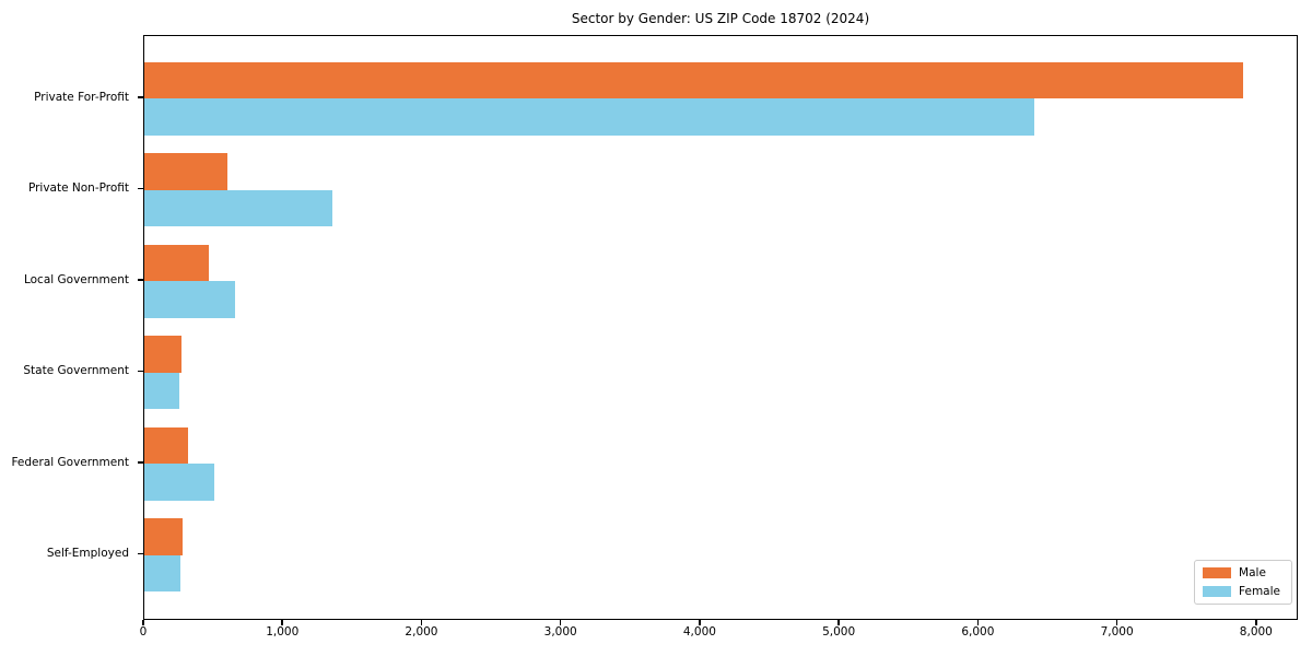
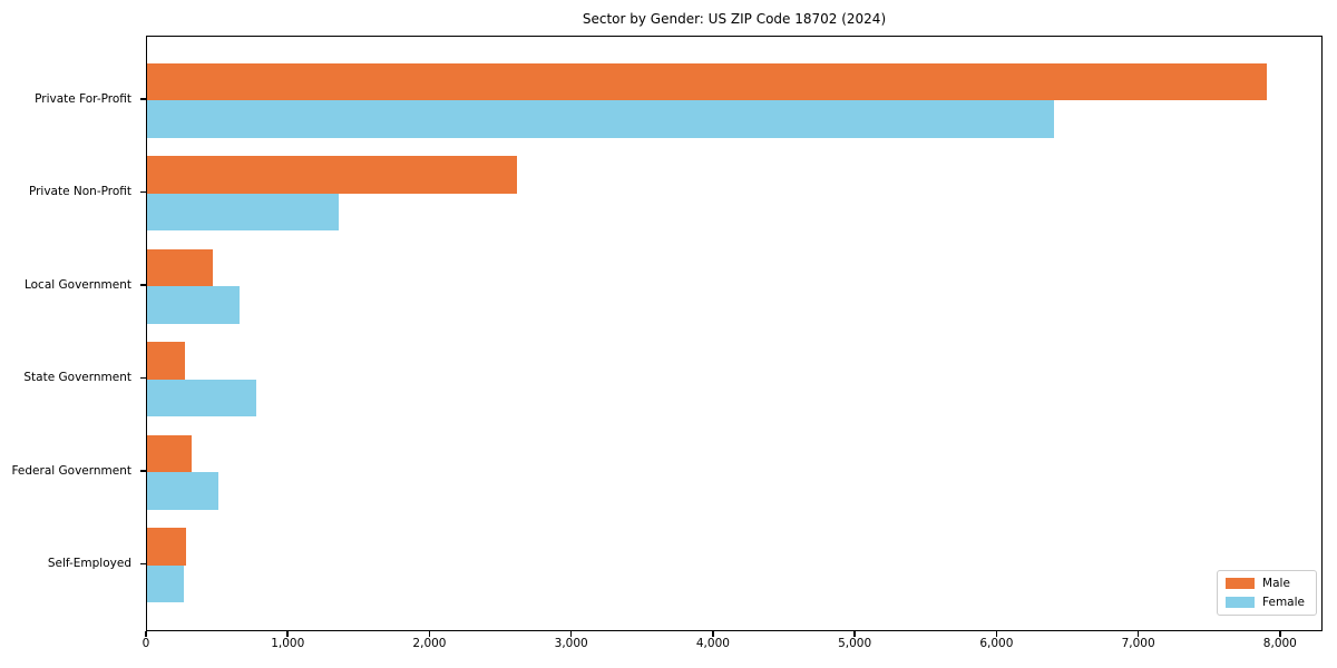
Male/Private Non-Profit: 600 -> 2610
Female/State Government: 250 -> 770
